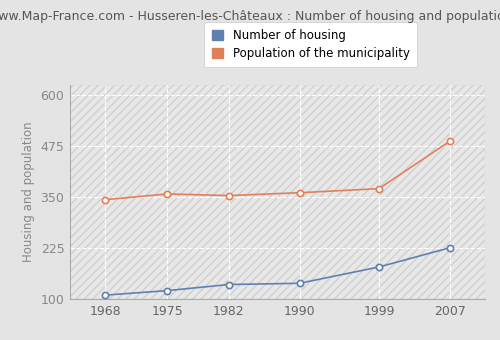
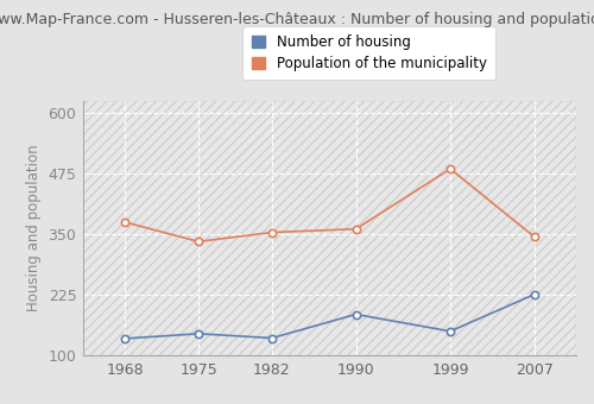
Number of housing/1968: 110 -> 135
Population of the municipality/1968: 344 -> 375
Number of housing/1975: 121 -> 145
Population of the municipality/1975: 358 -> 335
Number of housing/1990: 139 -> 185
Number of housing/1999: 179 -> 150
Population of the municipality/1999: 371 -> 485
Population of the municipality/2007: 487 -> 345
